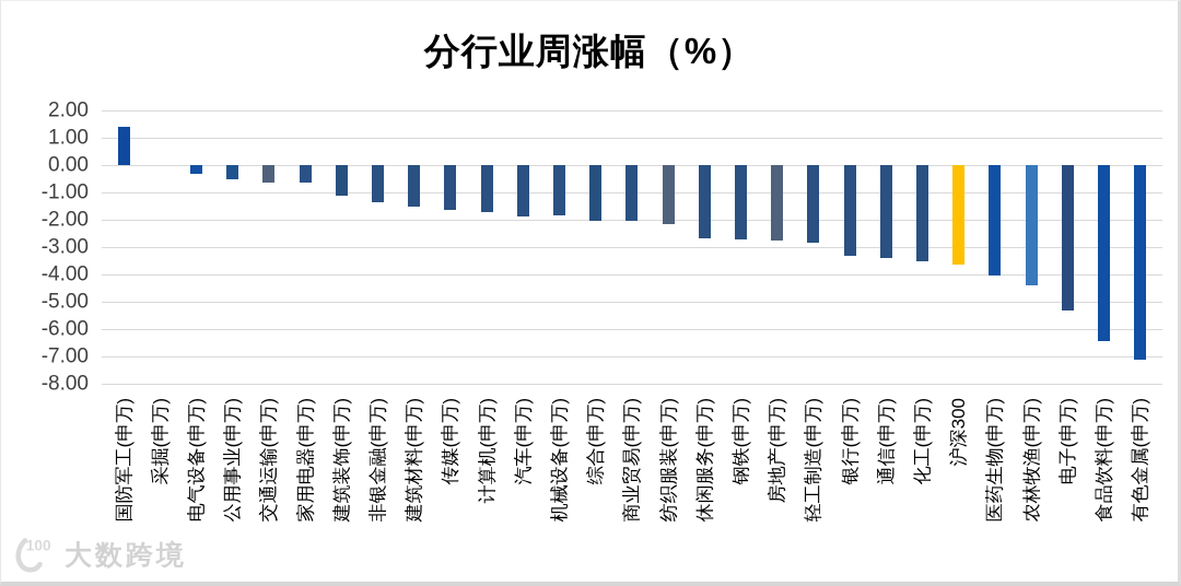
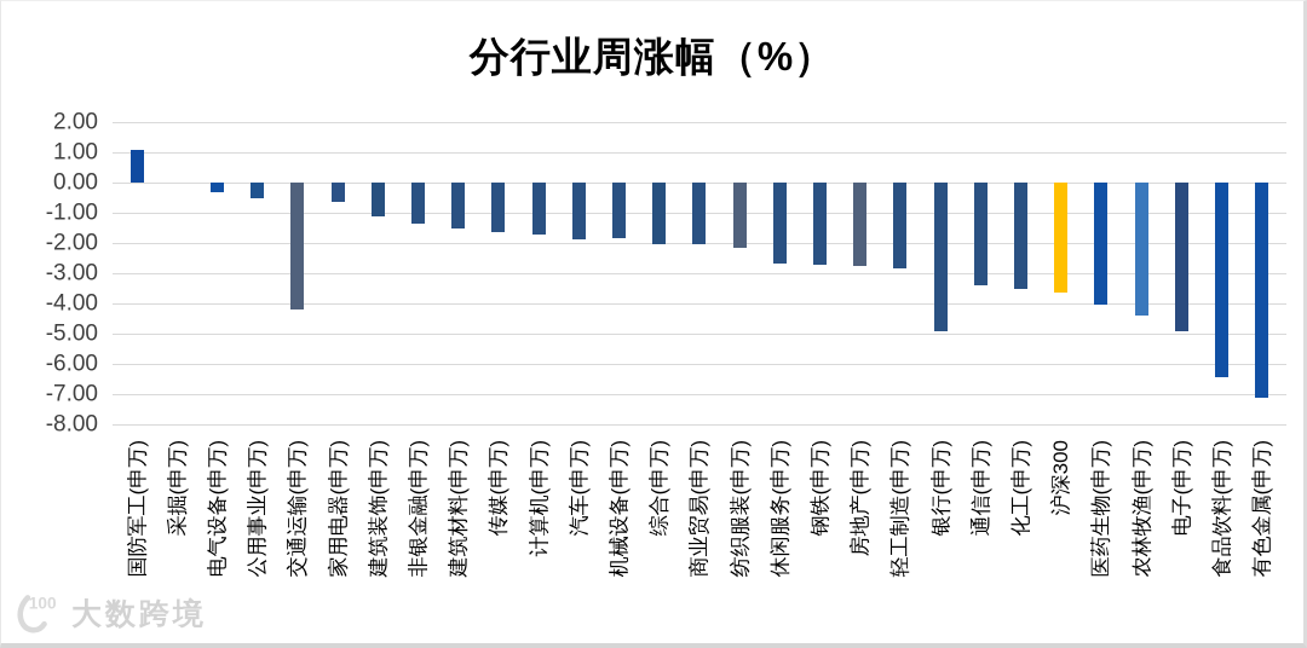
国防军工(申万): 1.4 -> 1.1
交通运输(申万): -0.6 -> -4.2
银行(申万): -3.3 -> -4.9
电子(申万): -5.3 -> -4.9
